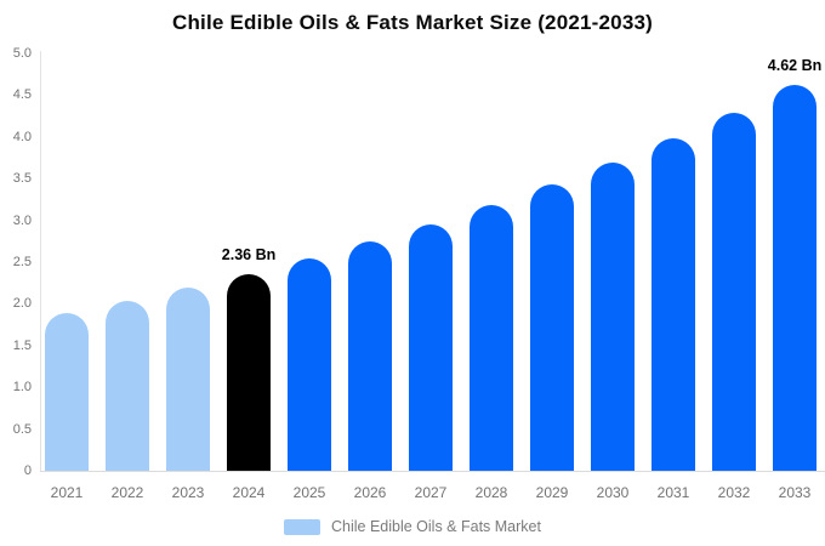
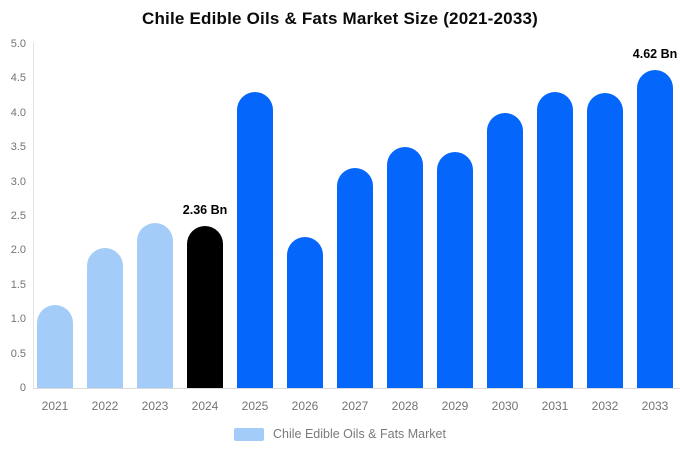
2021: 1.9 -> 1.2
2023: 2.2 -> 2.4
2025: 2.5 -> 4.3
2026: 2.7 -> 2.2
2027: 3.0 -> 3.2
2028: 3.2 -> 3.5
2030: 3.7 -> 4.0
2031: 4.0 -> 4.3
